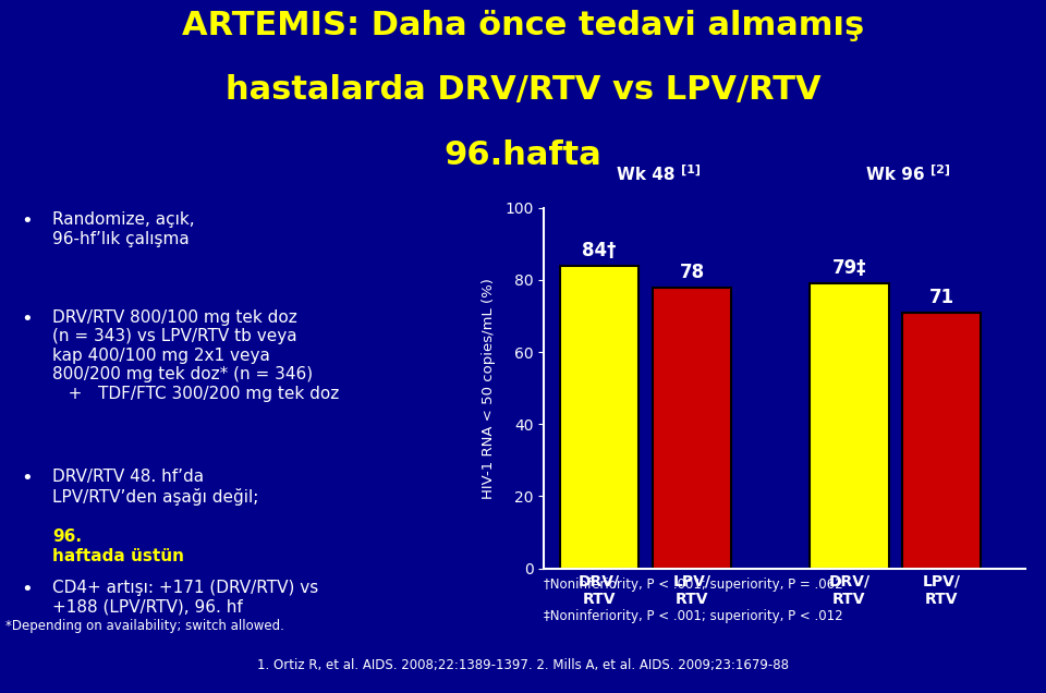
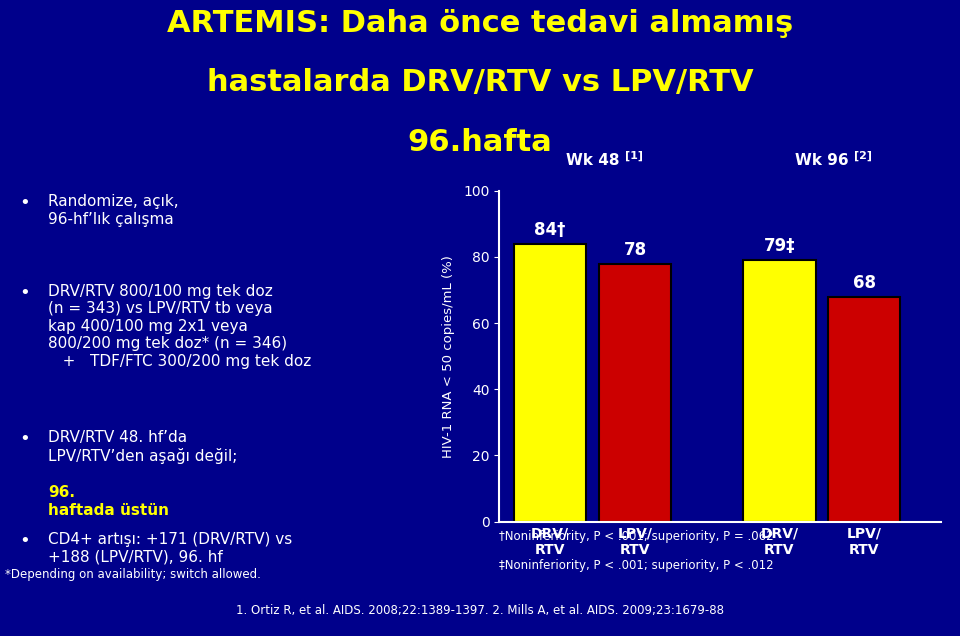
LPV/ RTV: 71 -> 68
